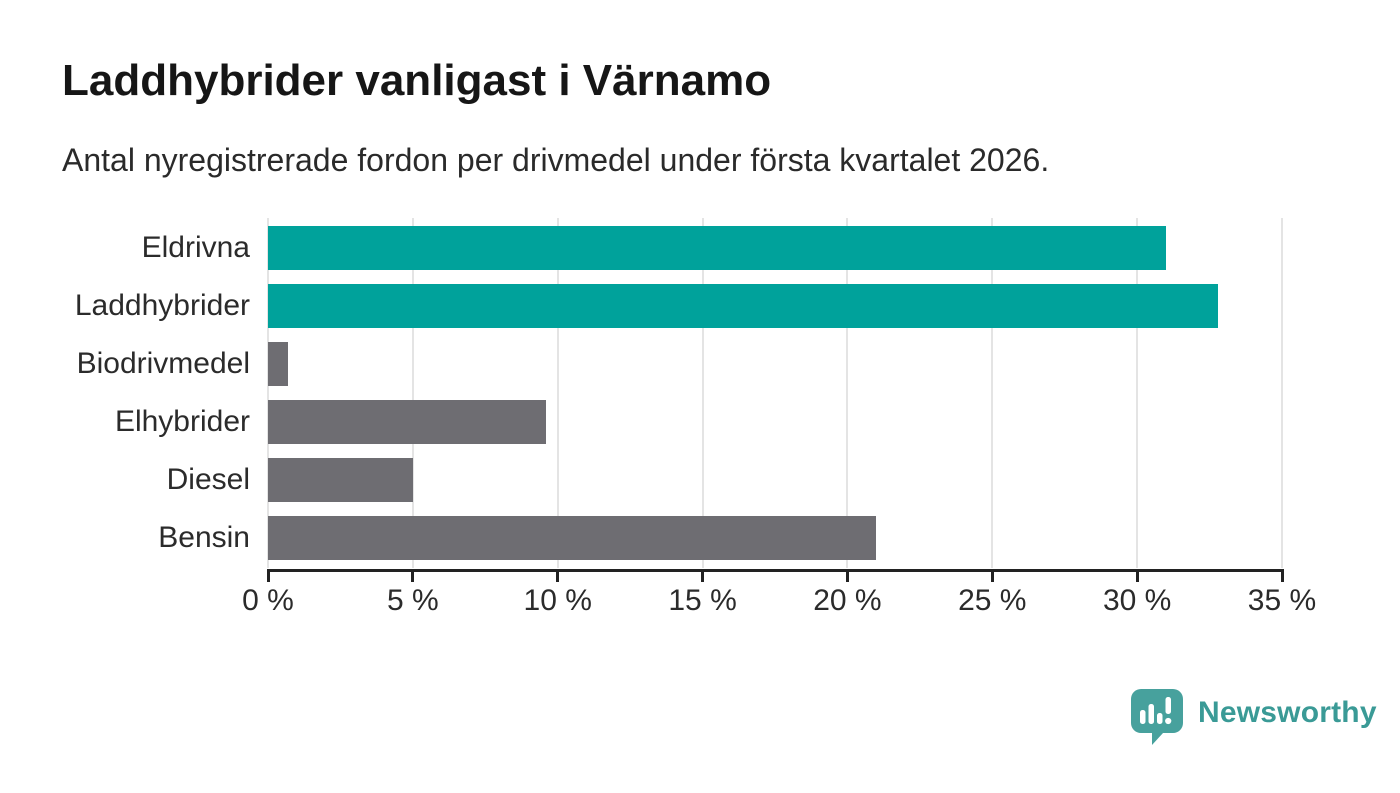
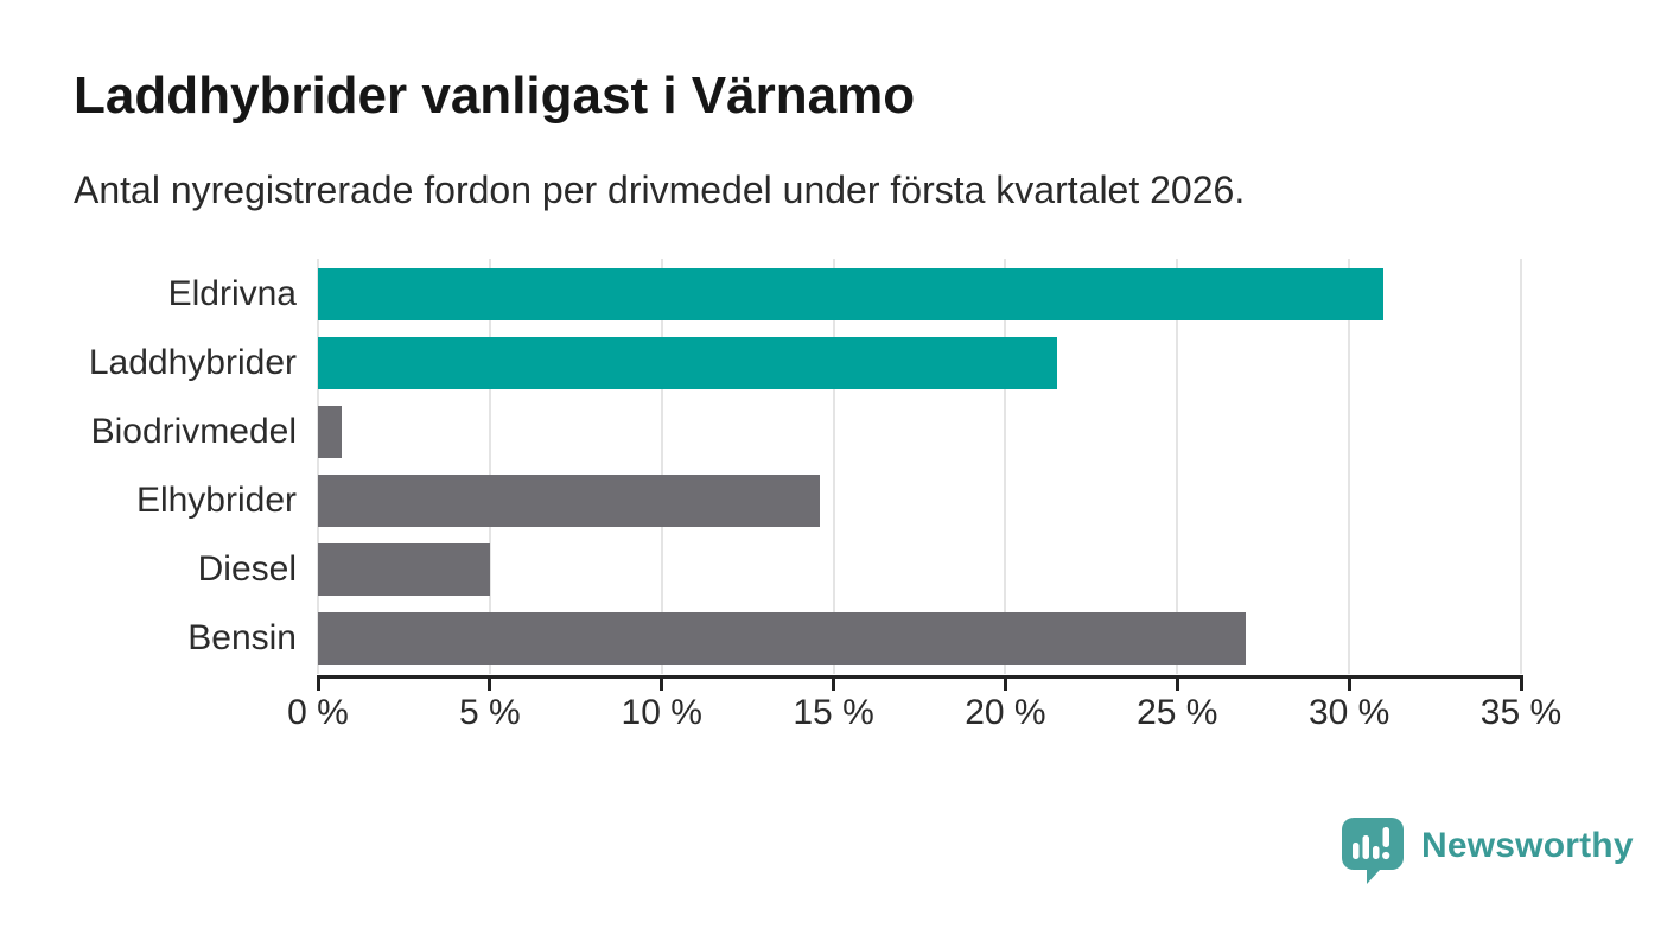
Laddhybrider: 32.8% -> 21.5%
Elhybrider: 9.6% -> 14.6%
Bensin: 21.0% -> 27.0%
